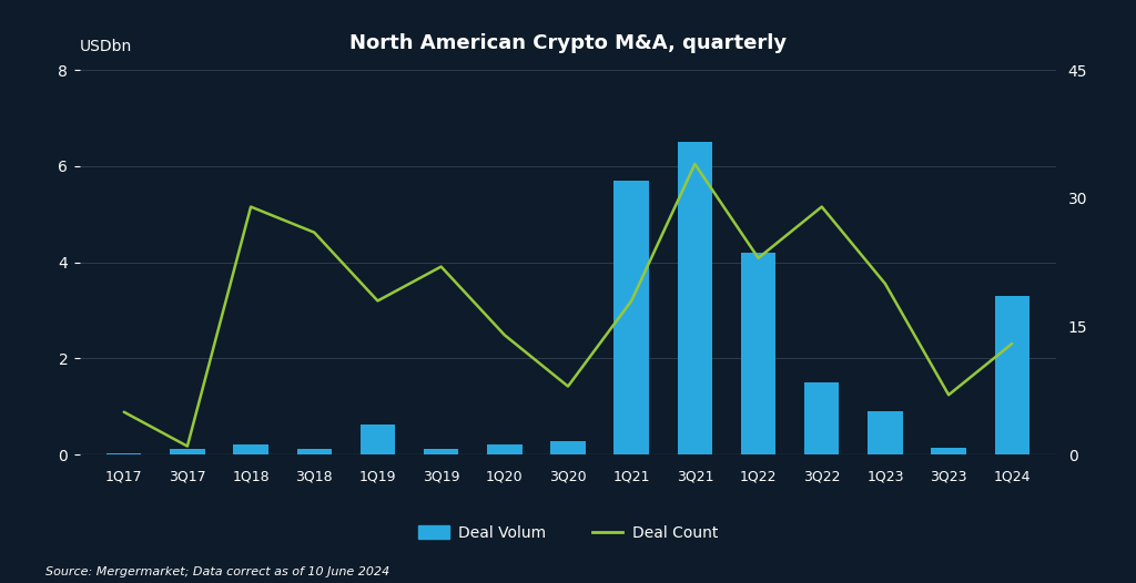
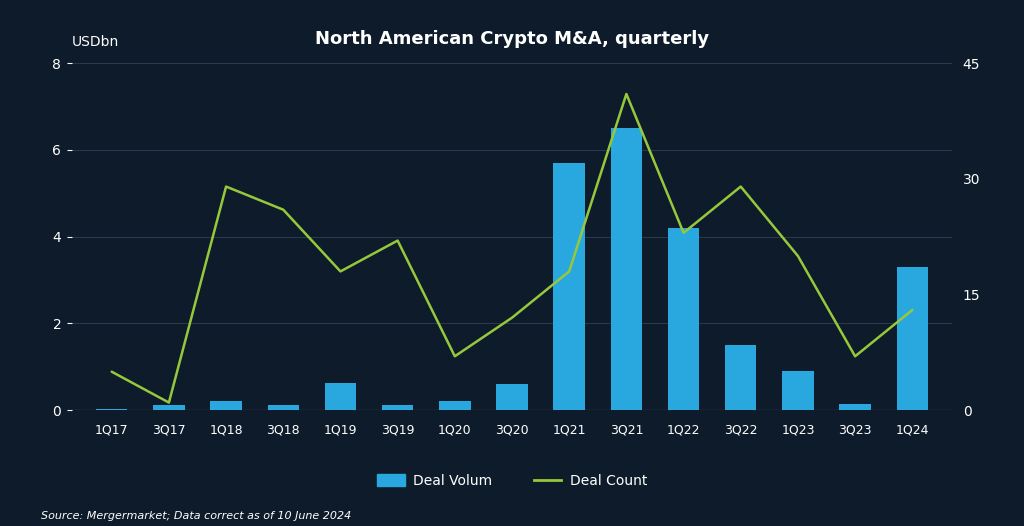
Deal Count/1Q20: 14 -> 7
Deal Volum/3Q20: 0.28 -> 0.60
Deal Count/3Q20: 8 -> 12
Deal Count/3Q21: 34 -> 41
